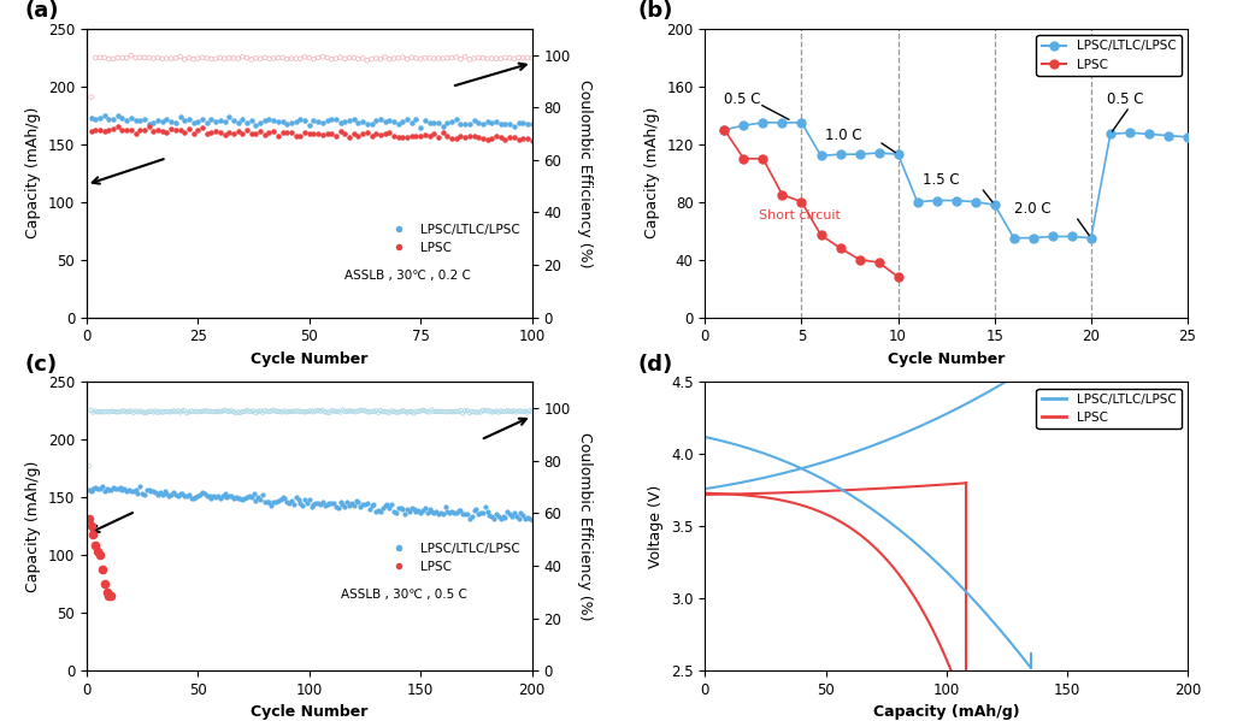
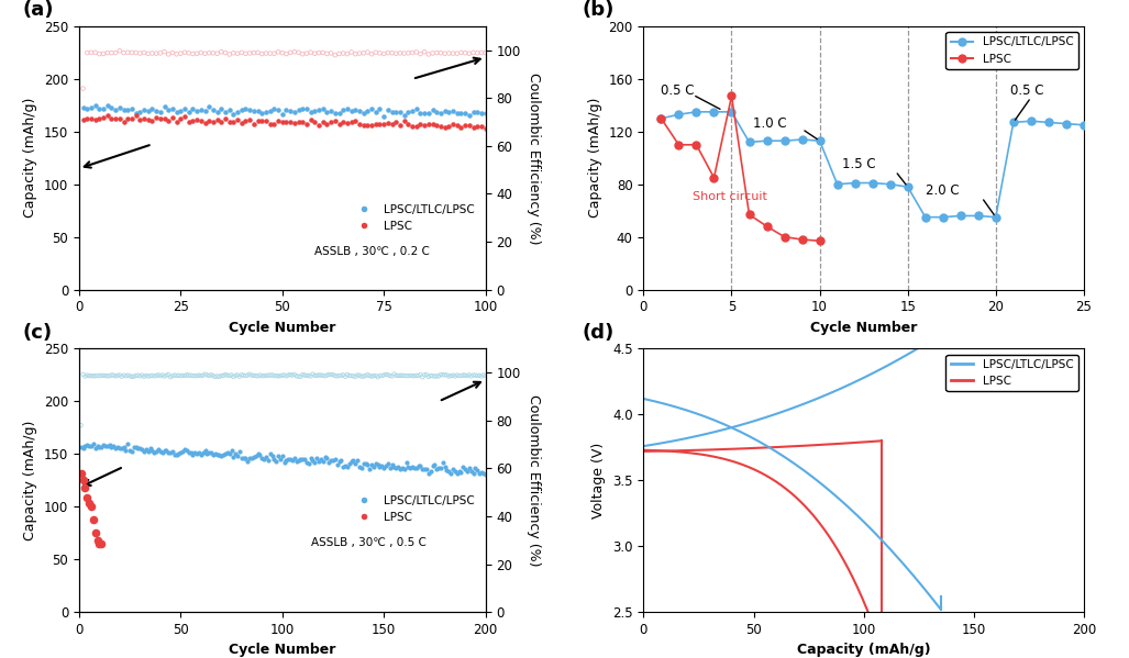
LPSC/5: 80 -> 147
LPSC/10: 28 -> 37
